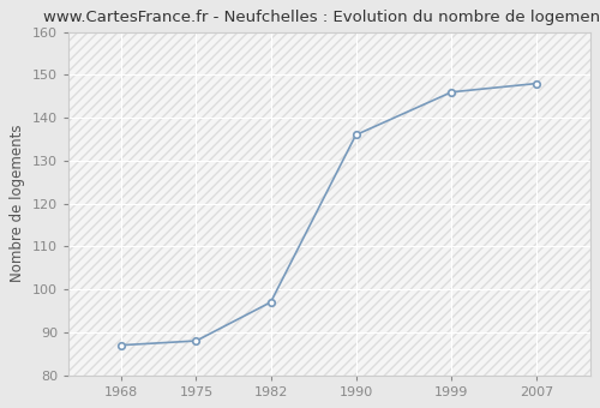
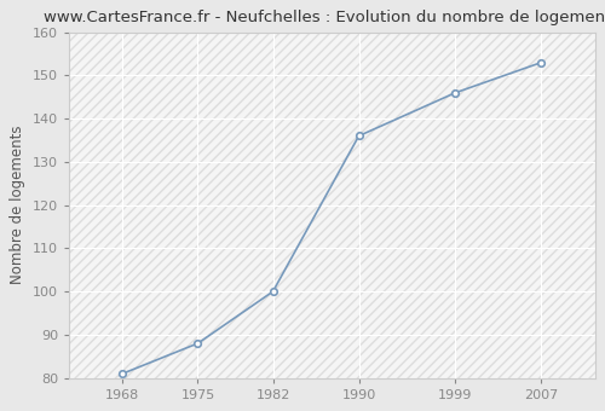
1968: 87 -> 81
1982: 97 -> 100
2007: 148 -> 153
